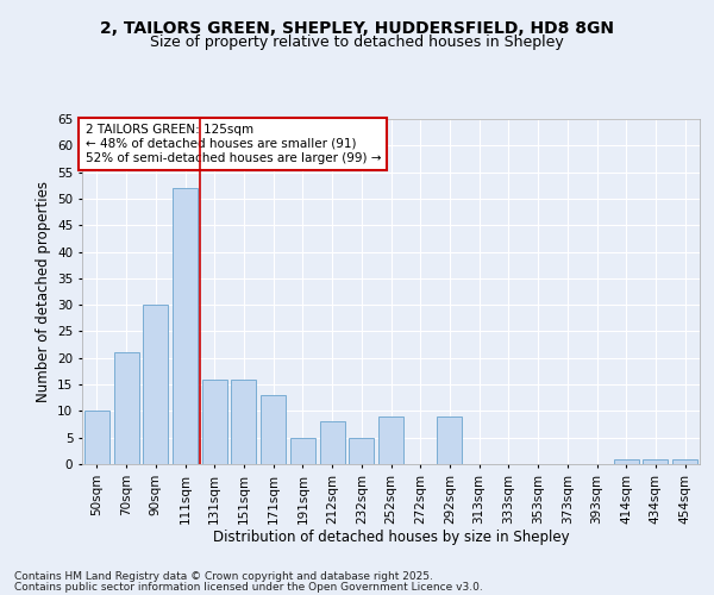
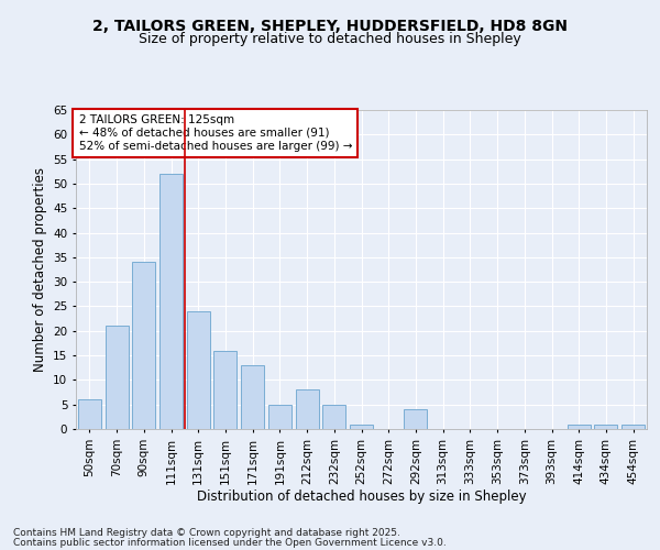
50sqm: 10 -> 6
90sqm: 30 -> 34
131sqm: 16 -> 24
252sqm: 9 -> 1
292sqm: 9 -> 4
